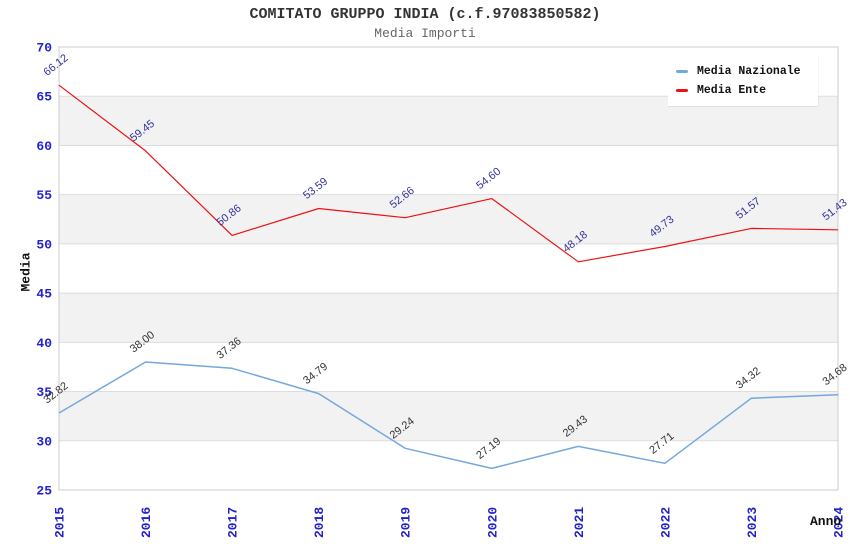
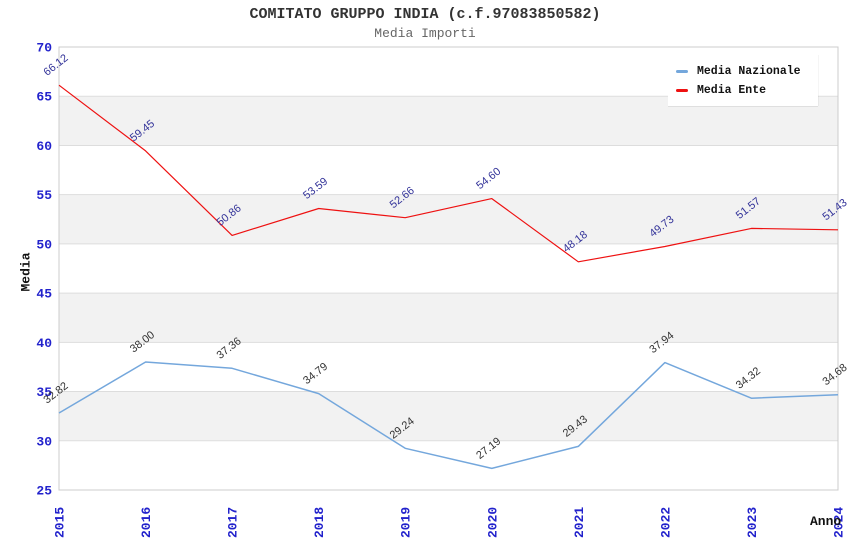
Media Nazionale/2022: 27.71 -> 37.94
